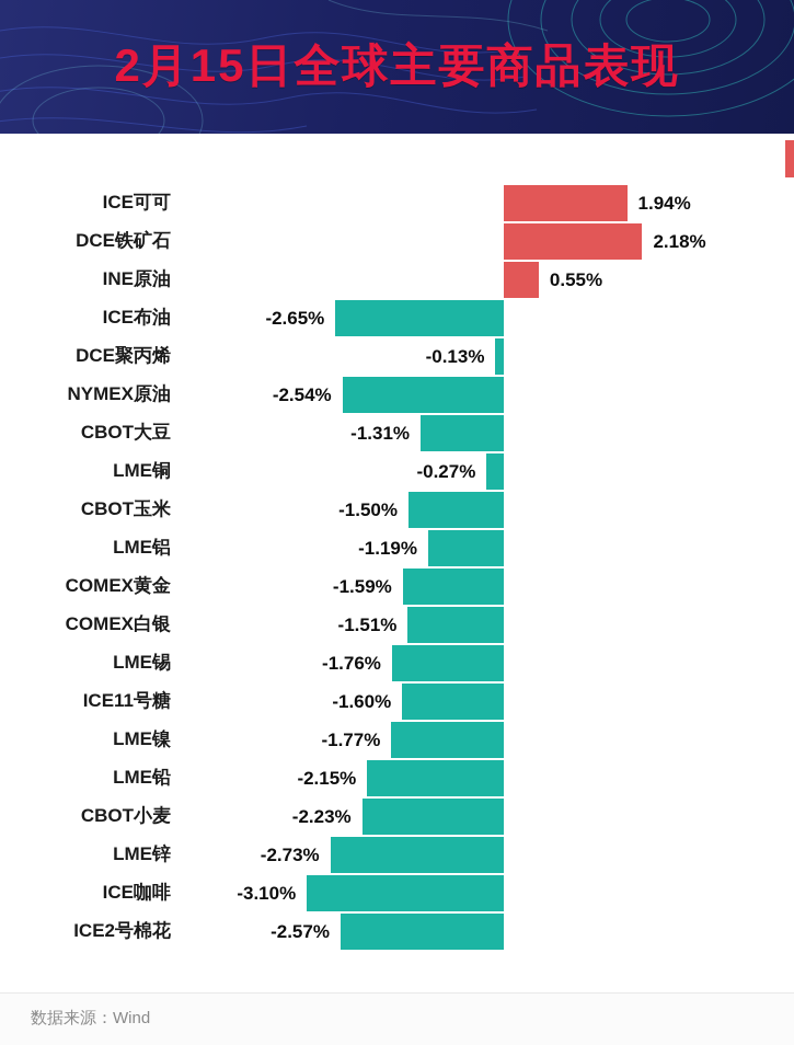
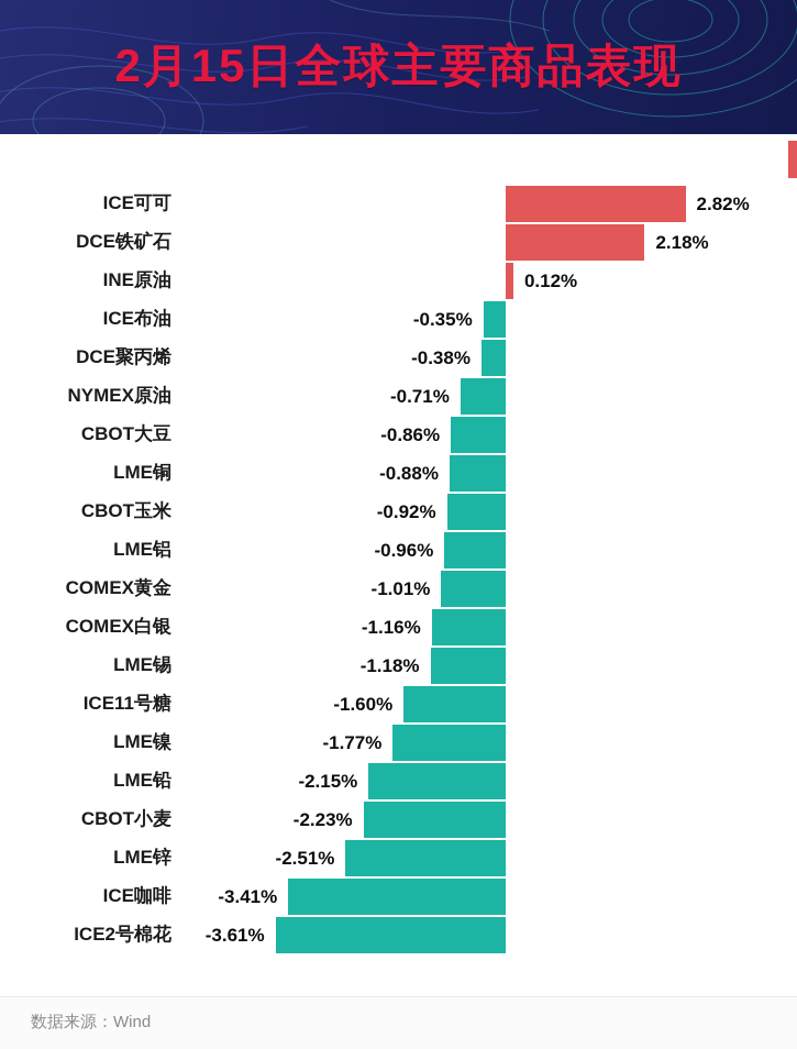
ICE可可: 1.94% -> 2.82%
INE原油: 0.55% -> 0.12%
ICE布油: -2.65% -> -0.35%
DCE聚丙烯: -0.13% -> -0.38%
NYMEX原油: -2.54% -> -0.71%
CBOT大豆: -1.31% -> -0.86%
LME铜: -0.27% -> -0.88%
CBOT玉米: -1.50% -> -0.92%
LME铝: -1.19% -> -0.96%
COMEX黄金: -1.59% -> -1.01%
COMEX白银: -1.51% -> -1.16%
LME锡: -1.76% -> -1.18%
LME锌: -2.73% -> -2.51%
ICE咖啡: -3.10% -> -3.41%
ICE2号棉花: -2.57% -> -3.61%
